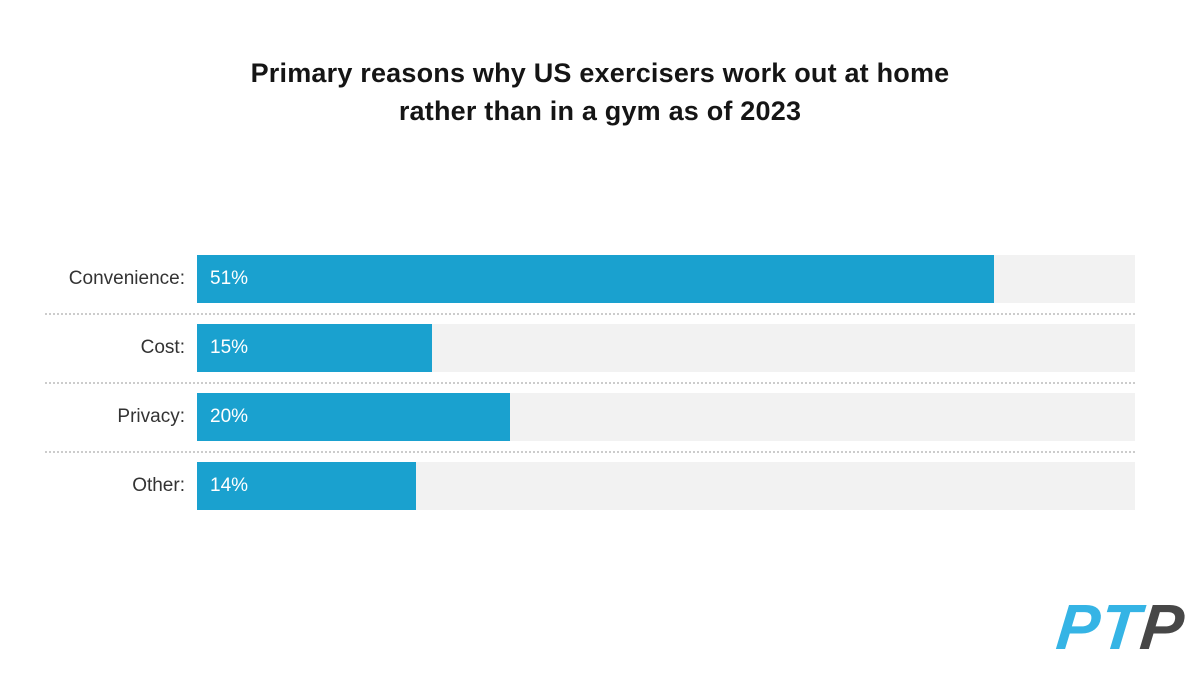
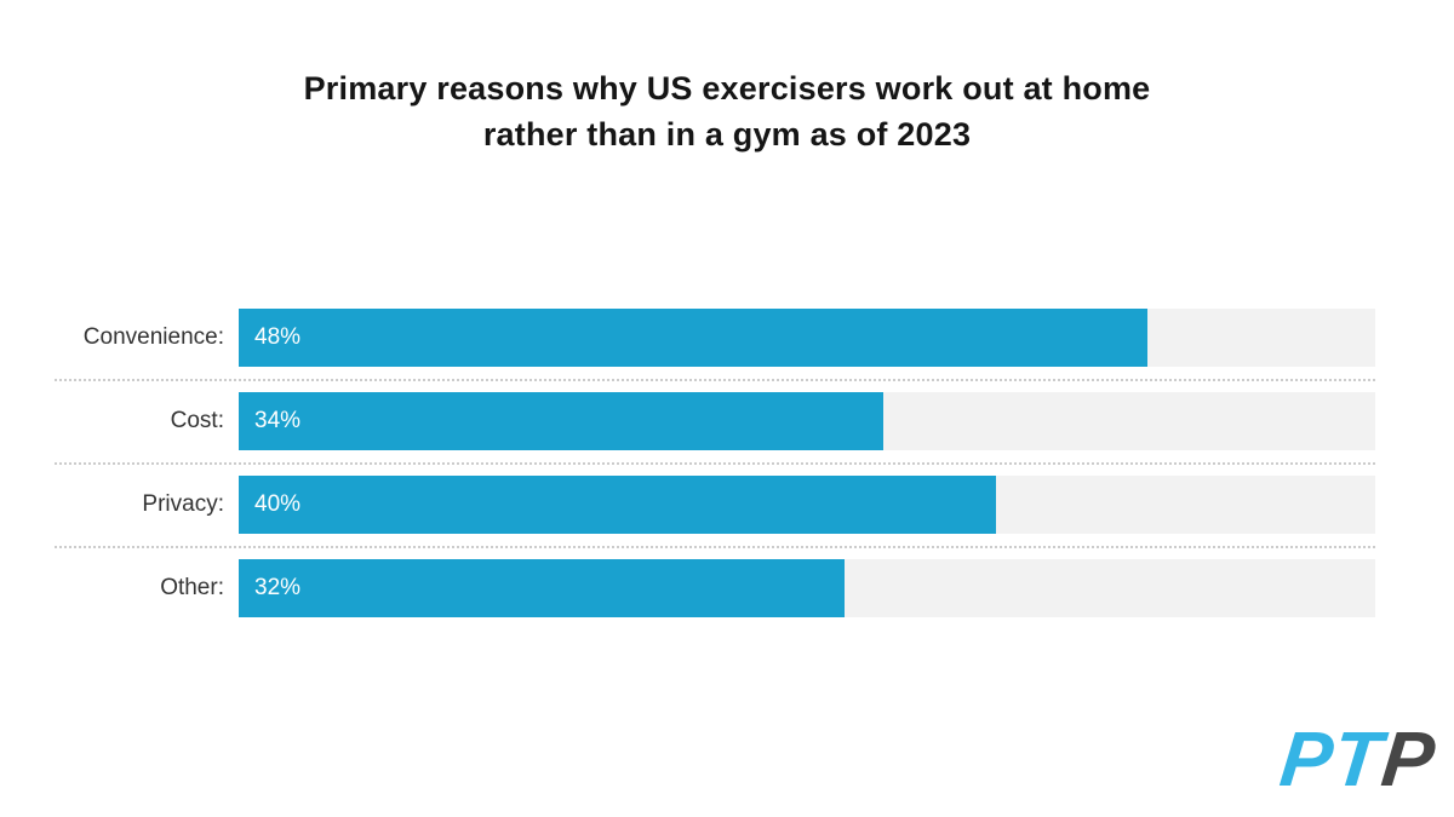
Convenience:: 51% -> 48%
Cost:: 15% -> 34%
Privacy:: 20% -> 40%
Other:: 14% -> 32%
